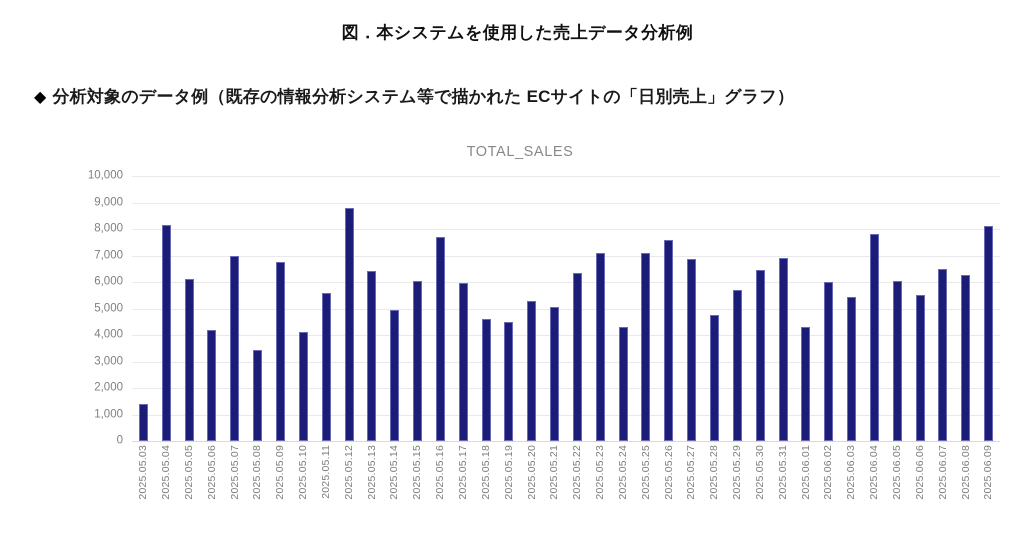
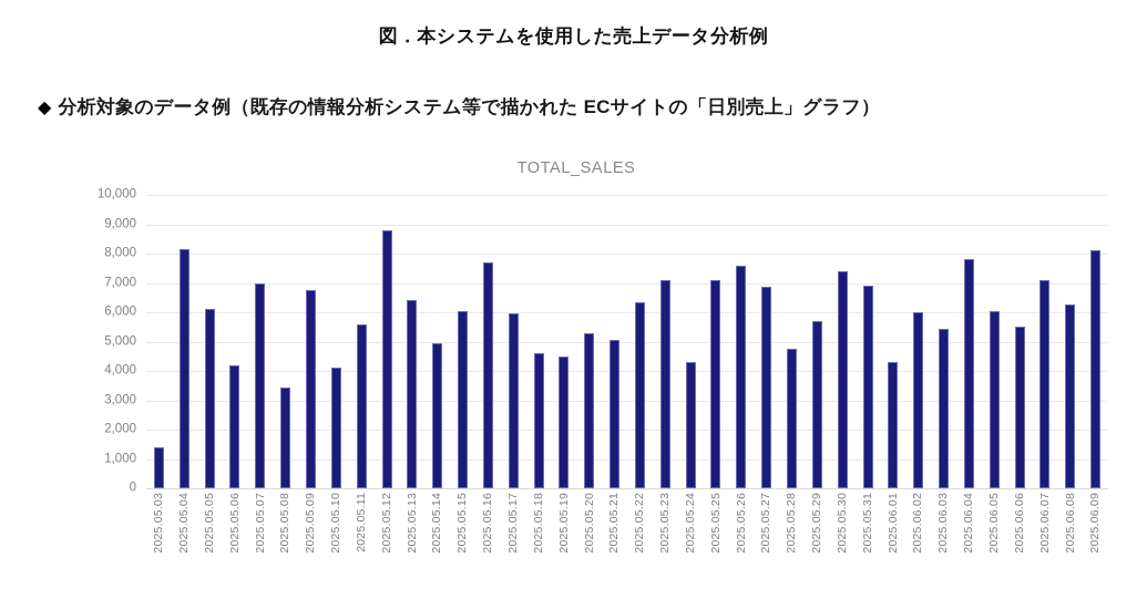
2025.05.30: 6400 -> 7400
2025.06.07: 6500 -> 7100
